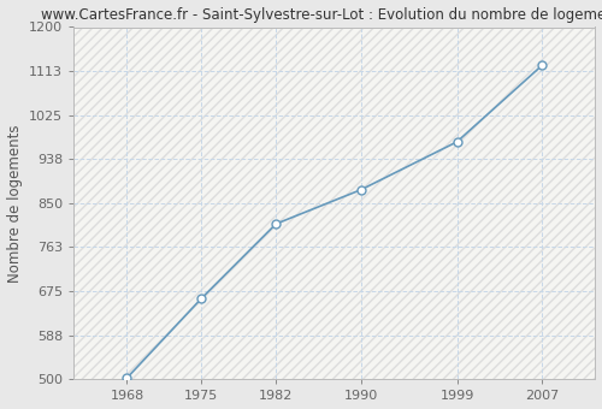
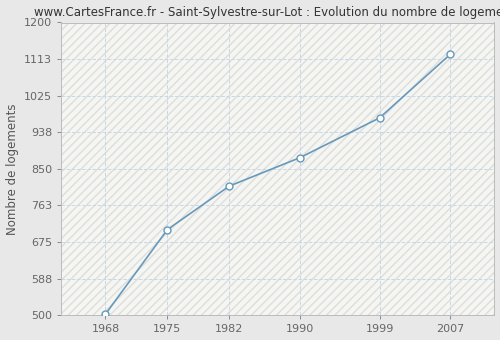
1975: 661 -> 705
